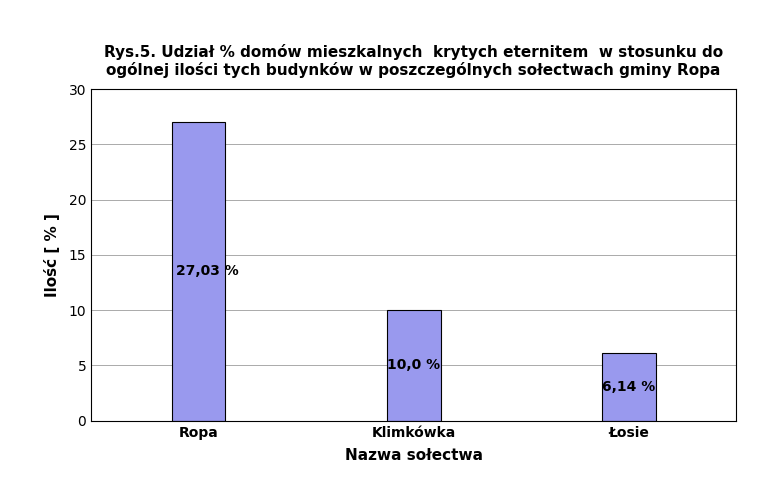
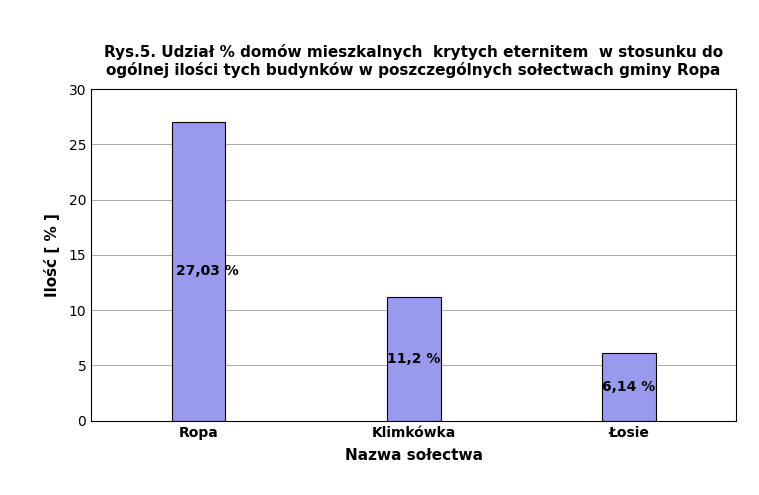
Klimkówka: 10,0 -> 11,2
